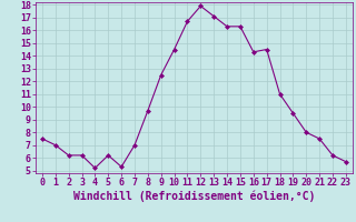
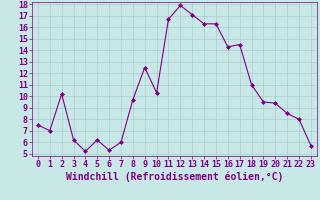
2: 6.2 -> 10.2
7: 7.0 -> 6.0
10: 14.5 -> 10.3
20: 8.0 -> 9.4
21: 7.5 -> 8.5
22: 6.2 -> 8.0
